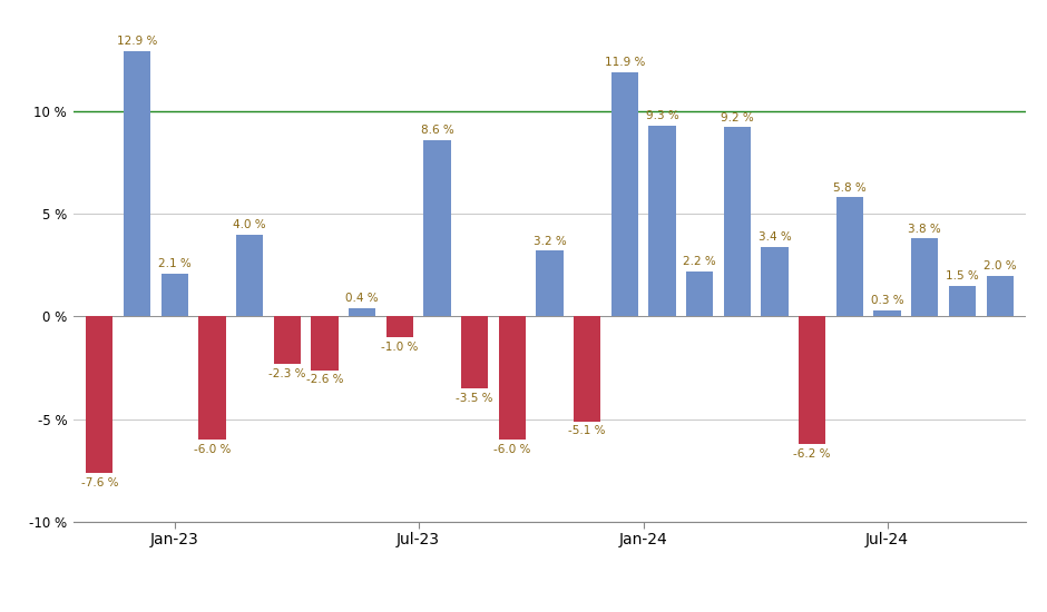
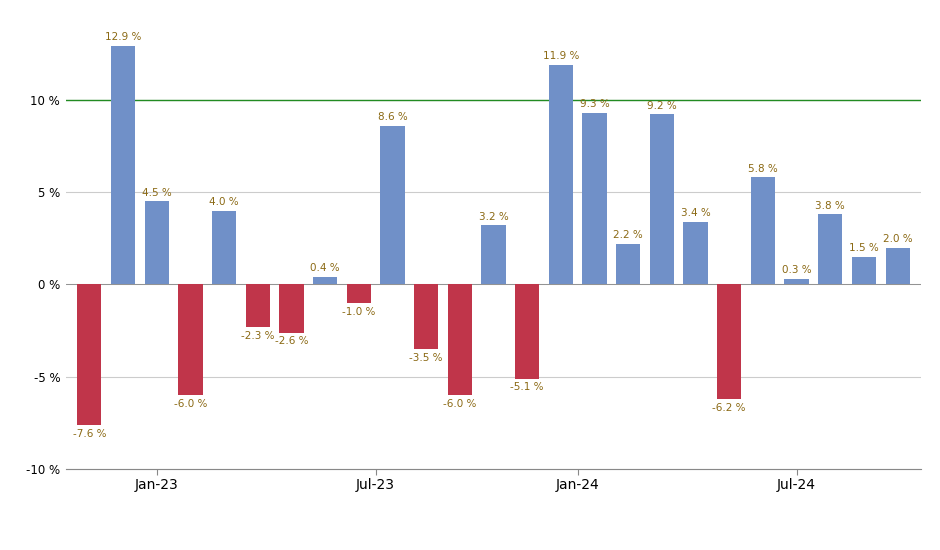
Jan-23: 2.1 -> 4.5
